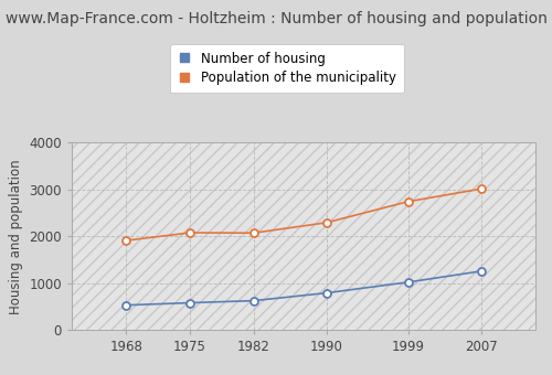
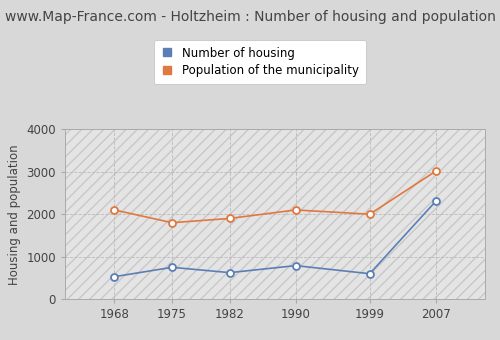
Population of the municipality/1968: 1910 -> 2100
Number of housing/1975: 580 -> 750
Population of the municipality/1975: 2080 -> 1800
Population of the municipality/1982: 2070 -> 1900
Population of the municipality/1990: 2290 -> 2100
Number of housing/1999: 1020 -> 600
Population of the municipality/1999: 2740 -> 2000
Number of housing/2007: 1260 -> 2300
